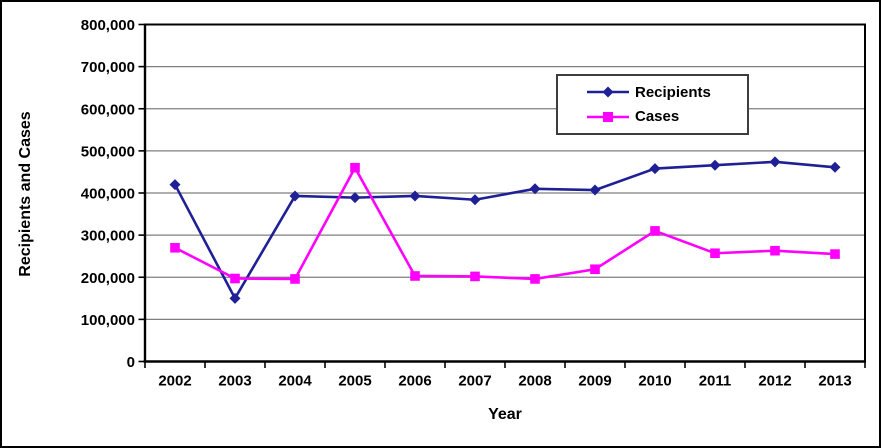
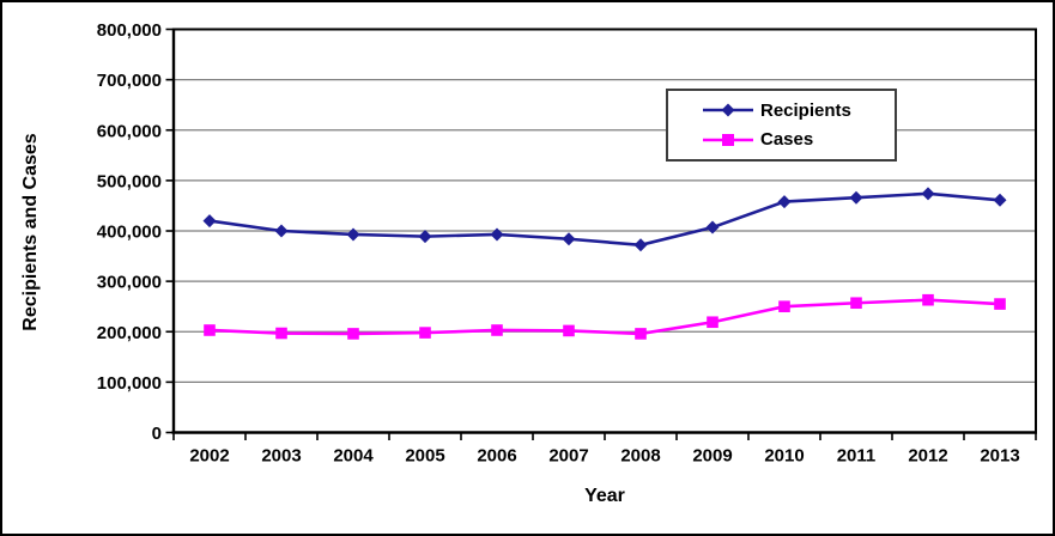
Cases/2002: 270000 -> 200000
Recipients/2003: 150000 -> 400000
Cases/2005: 460000 -> 200000
Recipients/2008: 410000 -> 370000
Cases/2010: 310000 -> 250000
